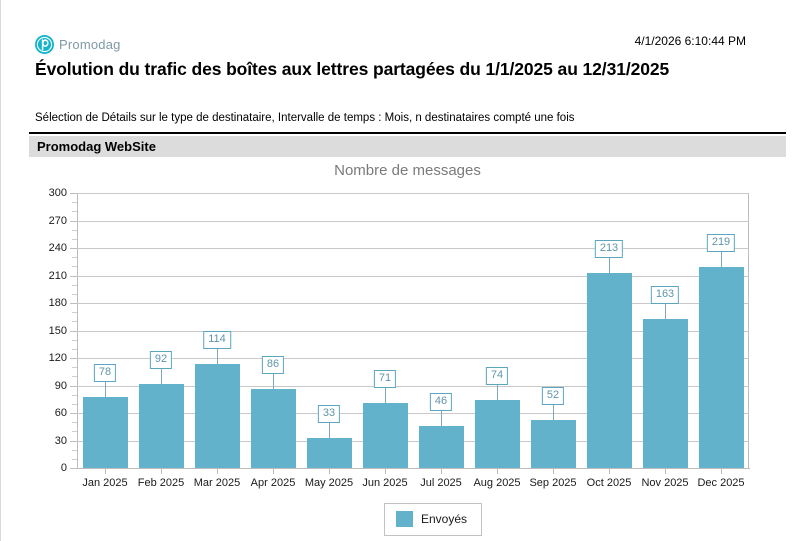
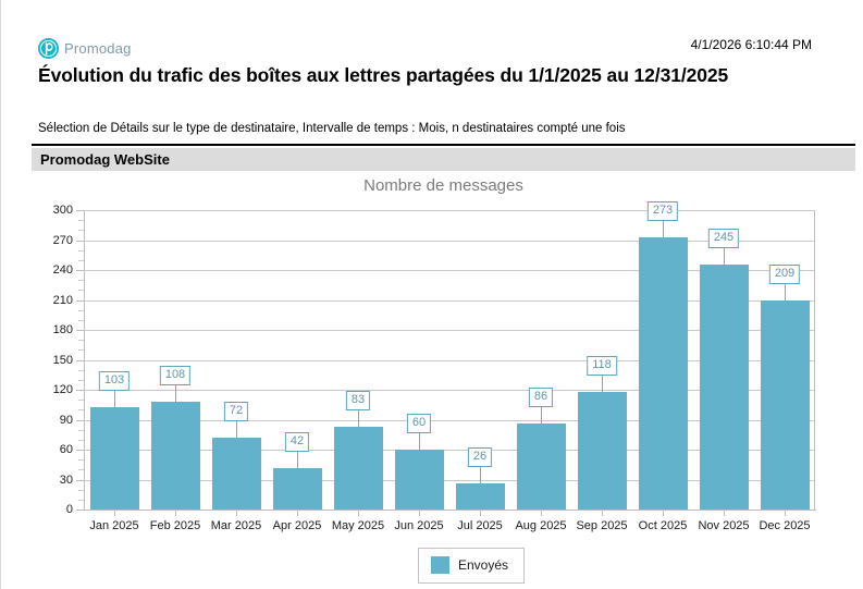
Jan 2025: 78 -> 103
Feb 2025: 92 -> 108
Mar 2025: 114 -> 72
Apr 2025: 86 -> 42
May 2025: 33 -> 83
Jun 2025: 71 -> 60
Jul 2025: 46 -> 26
Aug 2025: 74 -> 86
Sep 2025: 52 -> 118
Oct 2025: 213 -> 273
Nov 2025: 163 -> 245
Dec 2025: 219 -> 209
